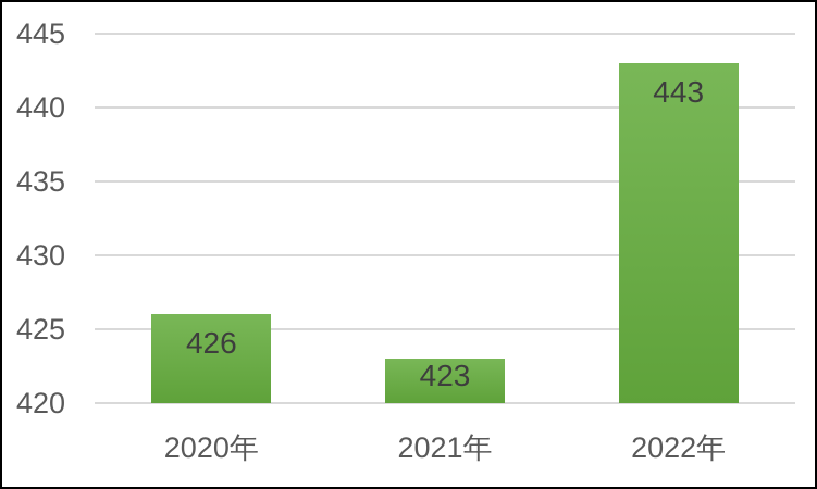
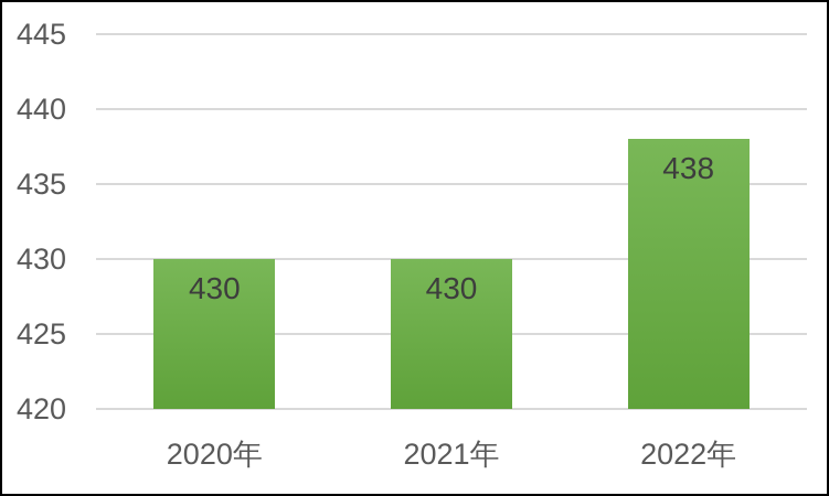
2020年: 426 -> 430
2021年: 423 -> 430
2022年: 443 -> 438
